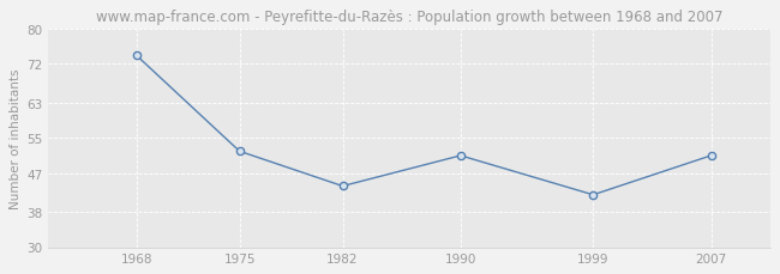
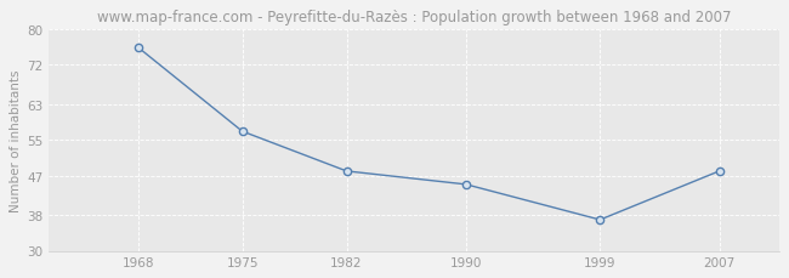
1968: 74 -> 76
1975: 52 -> 57
1982: 44 -> 48
1990: 51 -> 45
1999: 42 -> 37
2007: 51 -> 48
